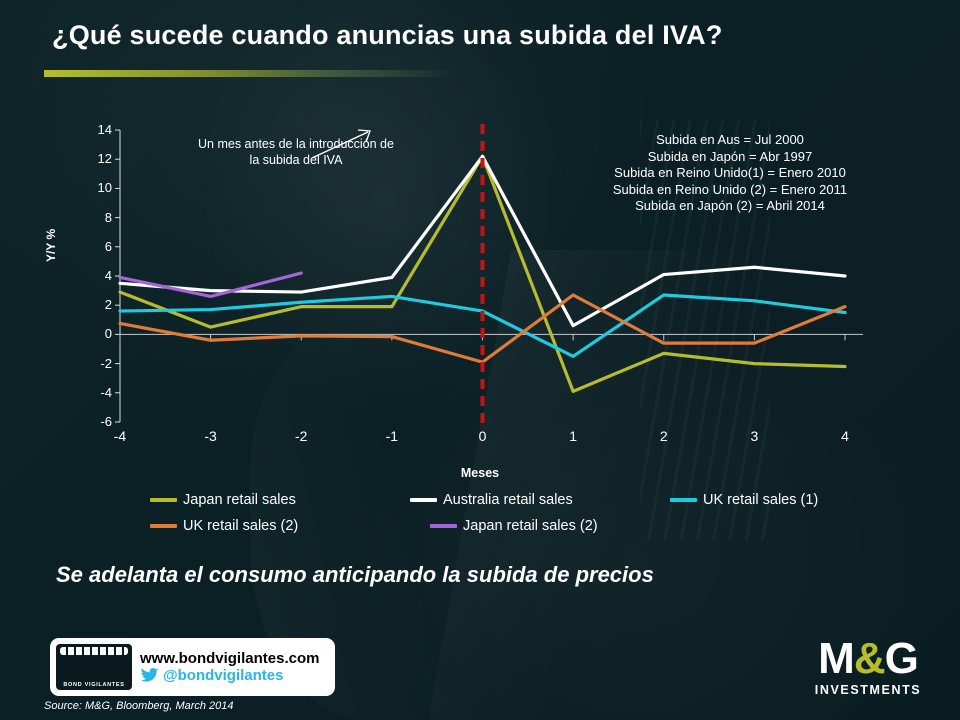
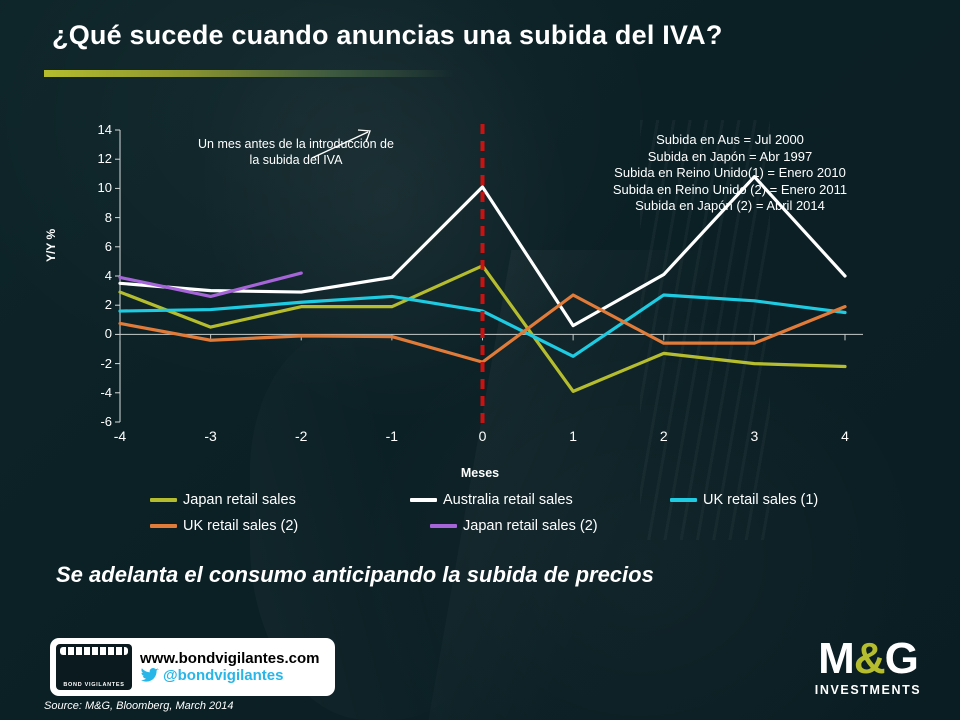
Japan retail sales/0: 12.2 -> 4.7
Australia retail sales/0: 12.2 -> 10.1
Australia retail sales/3: 4.6 -> 10.8
